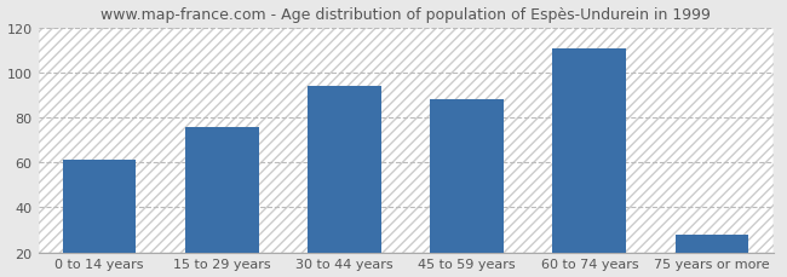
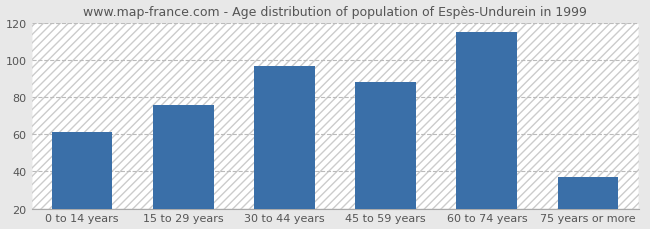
30 to 44 years: 94 -> 97
60 to 74 years: 111 -> 115
75 years or more: 28 -> 37
